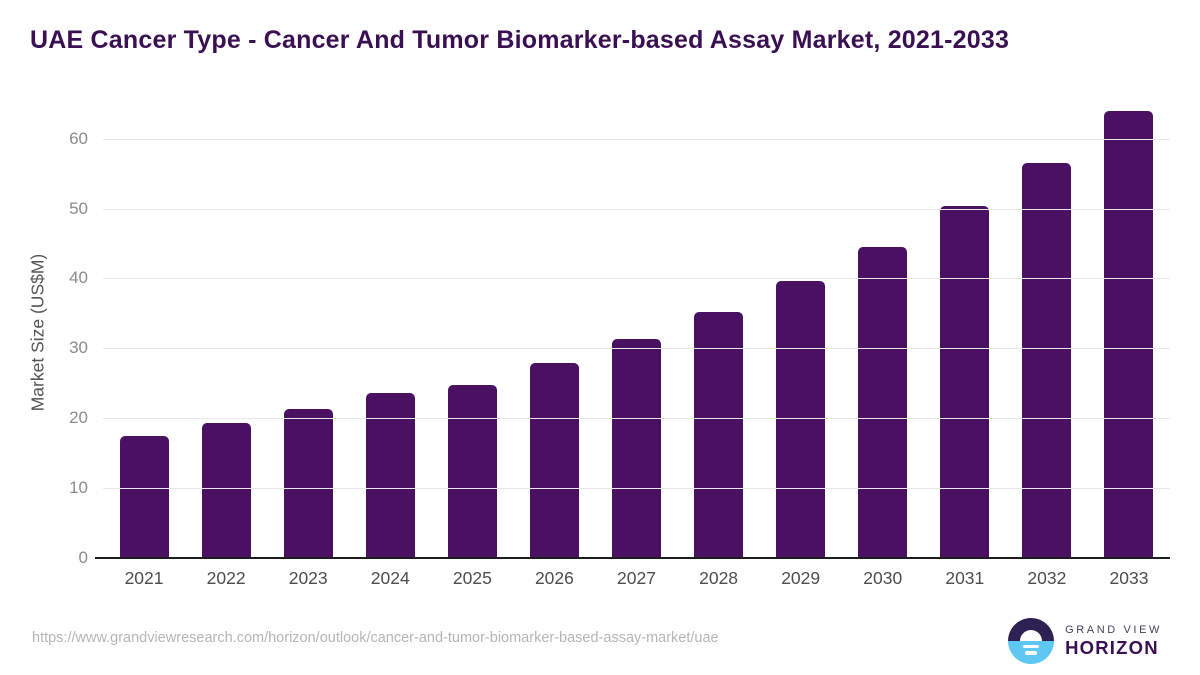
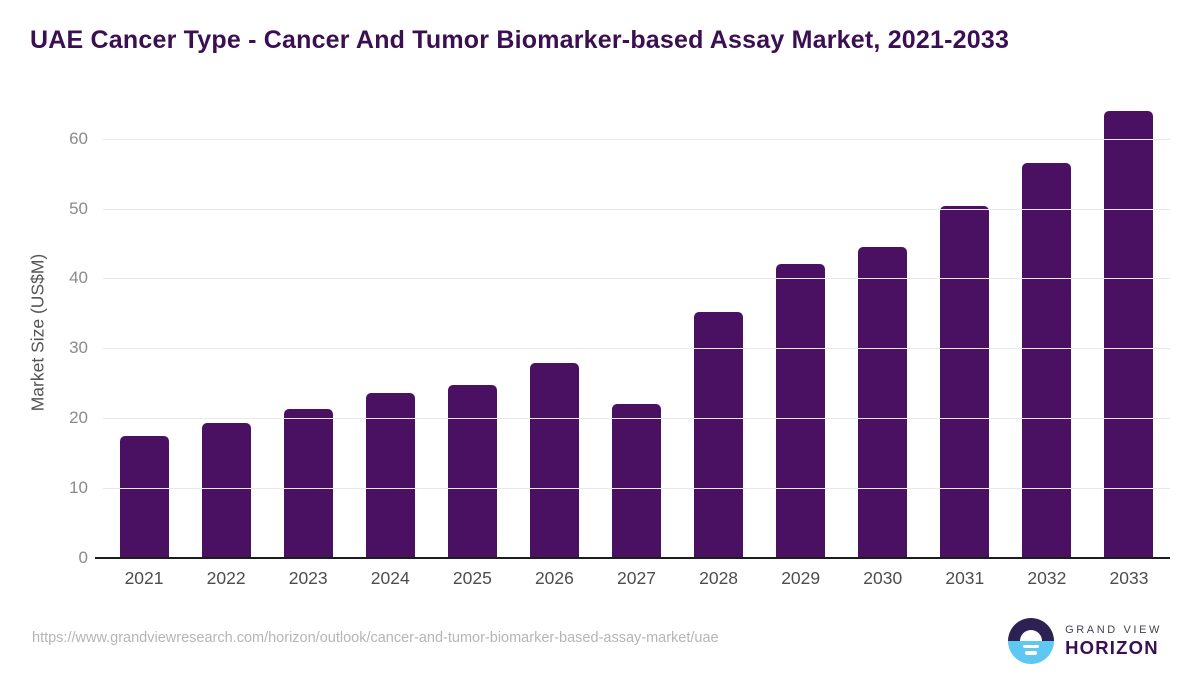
2027: 31 -> 22
2029: 40 -> 42
